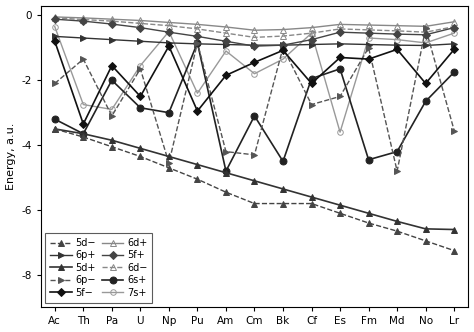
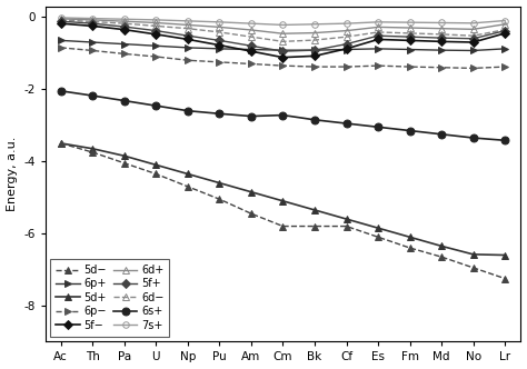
5f−/Ac: -0.80 -> -0.18
6s+/Ac: -3.20 -> -2.05
6p−/Ac: -2.10 -> -0.85
7s+/Ac: -0.35 -> -0.02
5f−/Th: -3.35 -> -0.25
6s+/Th: -3.65 -> -2.18
6p−/Th: -1.35 -> -0.93
7s+/Th: -2.75 -> -0.04
5f−/Pa: -1.55 -> -0.35
6s+/Pa: -2.00 -> -2.32
6p−/Pa: -3.10 -> -1.02
7s+/Pa: -2.90 -> -0.06
5f−/U: -2.50 -> -0.48
6s+/U: -2.85 -> -2.46
6p−/U: -1.65 -> -1.10
7s+/U: -1.55 -> -0.08
5f−/Np: -0.95 -> -0.62
6s+/Np: -3.00 -> -2.60
6p−/Np: -4.55 -> -1.20
7s+/Np: -0.50 -> -0.11
5f−/Pu: -2.95 -> -0.78
6s+/Pu: -0.85 -> -2.68
6p−/Pu: -0.85 -> -1.25
7s+/Pu: -2.40 -> -0.14
5f−/Am: -1.85 -> -0.95
6s+/Am: -4.80 -> -2.75
6p−/Am: -4.20 -> -1.30
7s+/Am: -1.10 -> -0.18
5f−/Cm: -1.45 -> -1.12
6s+/Cm: -3.10 -> -2.72
6p−/Cm: -4.30 -> -1.35
7s+/Cm: -1.80 -> -0.22
6s+/Bk: -4.50 -> -2.85
6p−/Bk: -1.00 -> -1.38
7s+/Bk: -1.35 -> -0.20
5f−/Cf: -2.10 -> -0.88
6s+/Cf: -1.95 -> -2.95
6p−/Cf: -2.75 -> -1.38
7s+/Cf: -0.55 -> -0.18
5f−/Es: -1.30 -> -0.62
6s+/Es: -1.65 -> -3.05
6p−/Es: -2.50 -> -1.35
7s+/Es: -3.60 -> -0.14
5f−/Fm: -1.35 -> -0.65
6s+/Fm: -4.45 -> -3.15
6p−/Fm: -1.00 -> -1.38
7s+/Fm: -0.70 -> -0.15
5f−/Md: -1.05 -> -0.68
6s+/Md: -4.20 -> -3.25
6p−/Md: -4.80 -> -1.40
7s+/Md: -0.75 -> -0.16
5f−/No: -2.10 -> -0.70
6s+/No: -2.65 -> -3.35
6p−/No: -0.40 -> -1.42
7s+/No: -0.85 -> -0.17
5f−/Lr: -1.05 -> -0.45
6s+/Lr: -1.75 -> -3.42
6p−/Lr: -3.55 -> -1.38
7s+/Lr: -0.55 -> -0.10
